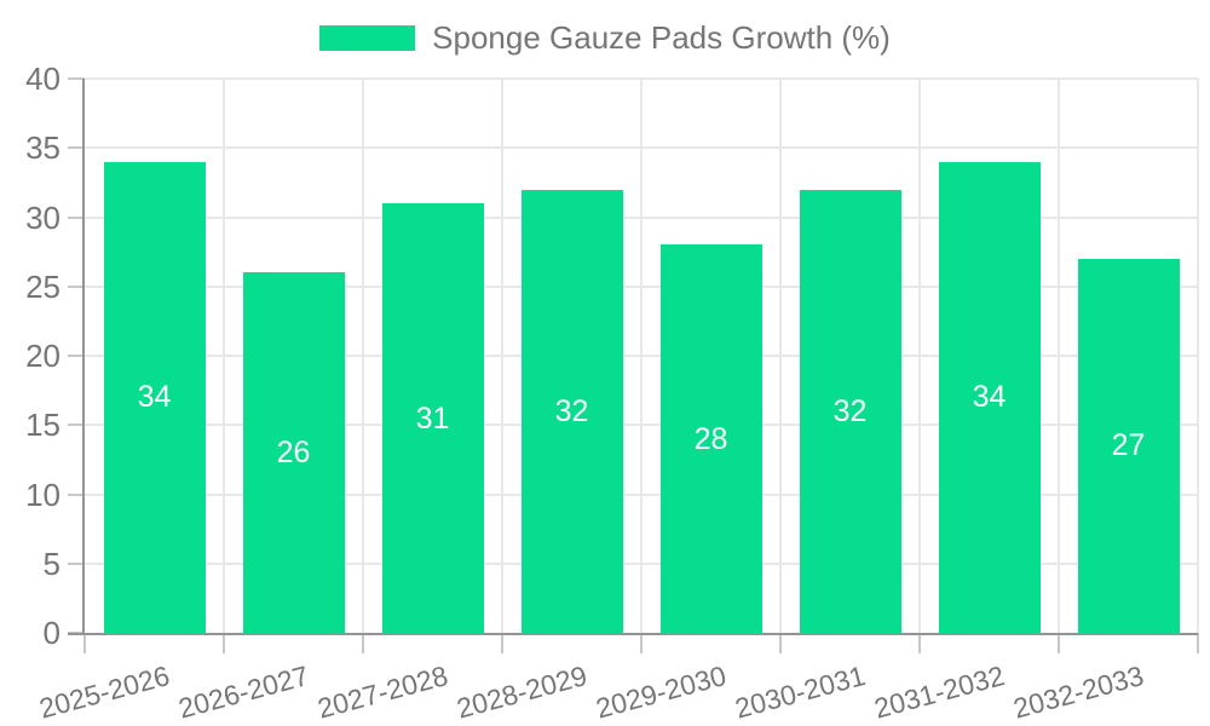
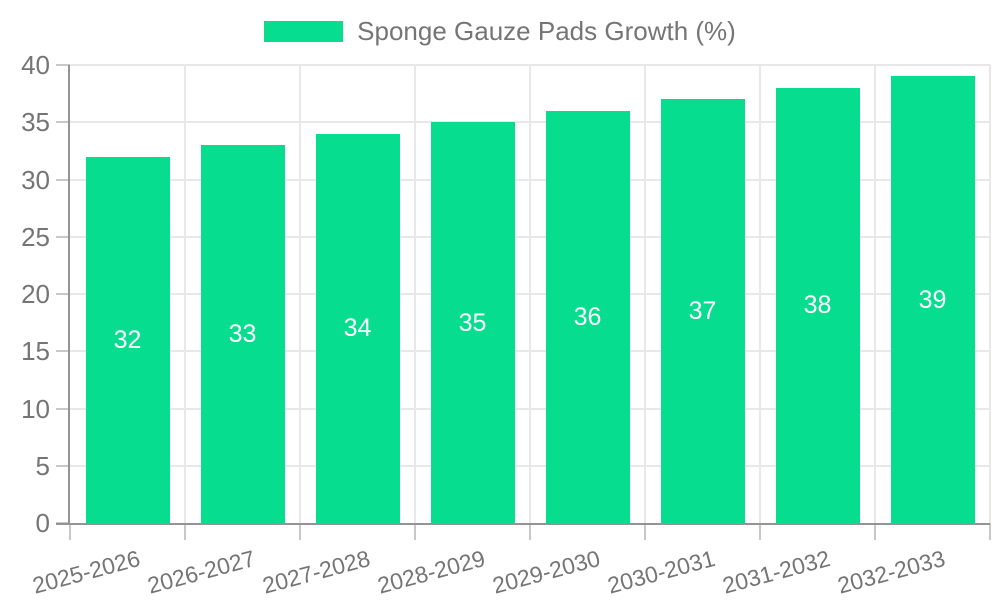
2025-2026: 34 -> 32
2026-2027: 26 -> 33
2027-2028: 31 -> 34
2028-2029: 32 -> 35
2029-2030: 28 -> 36
2030-2031: 32 -> 37
2031-2032: 34 -> 38
2032-2033: 27 -> 39
